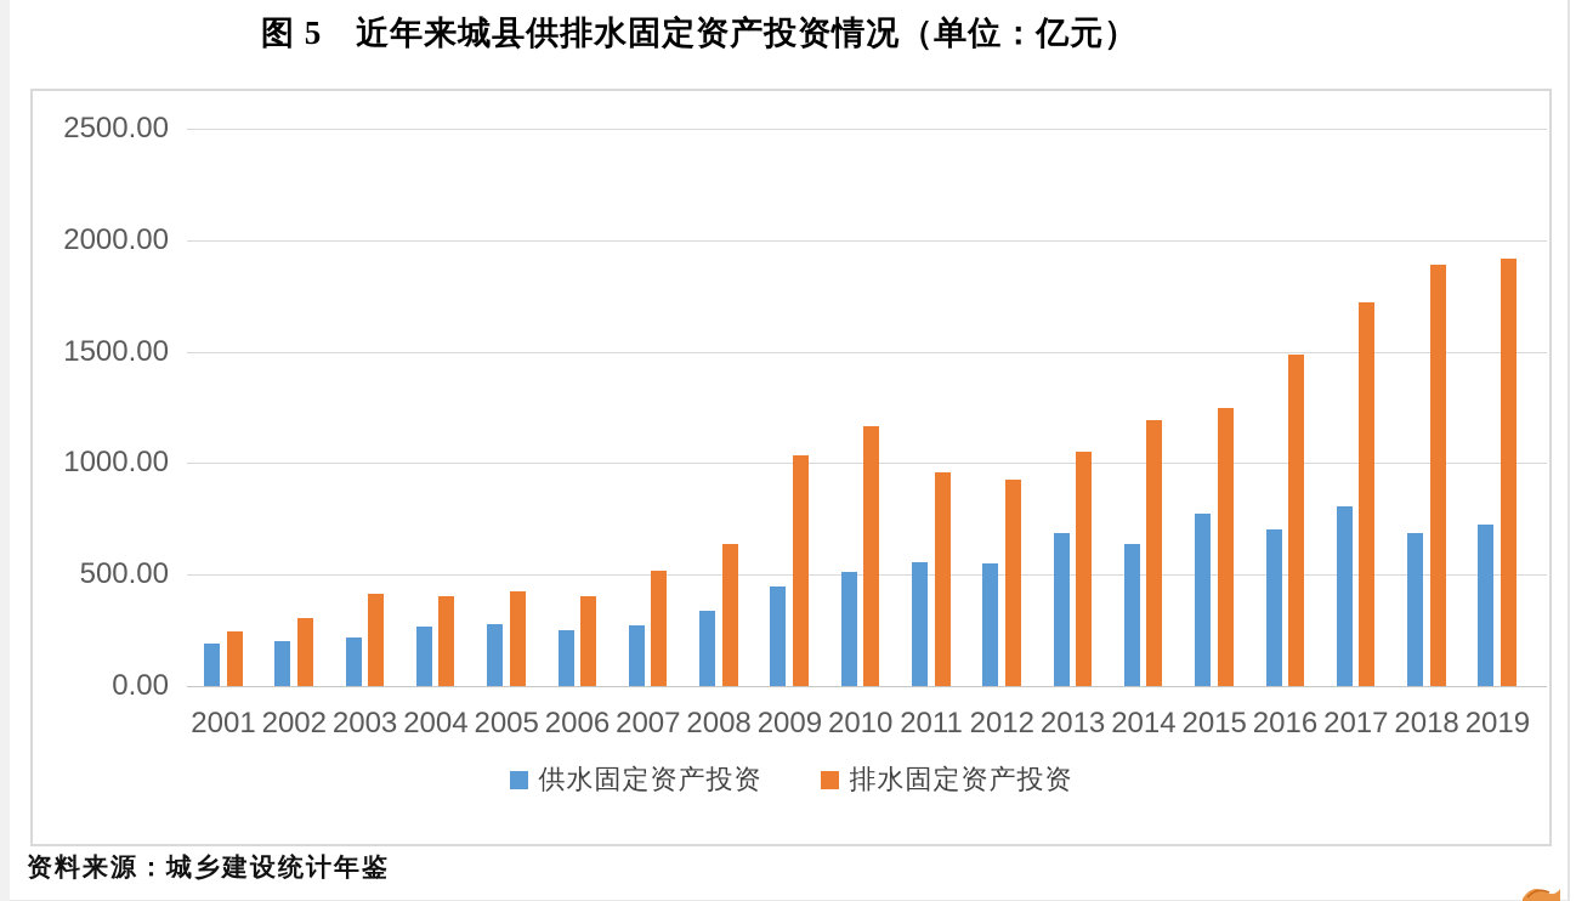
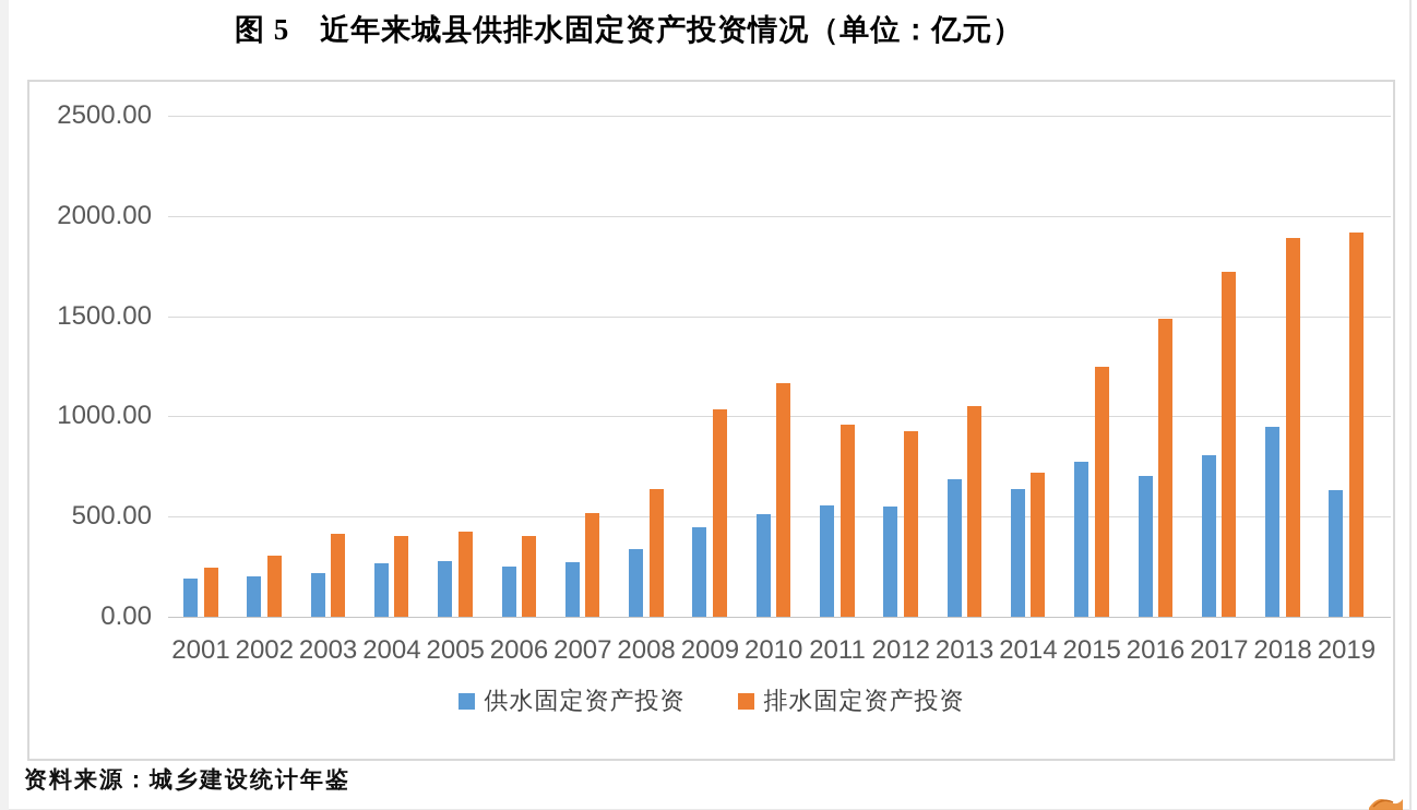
排水固定资产投资/2014: 1190 -> 720
供水固定资产投资/2018: 680 -> 950
供水固定资产投资/2019: 730 -> 630
